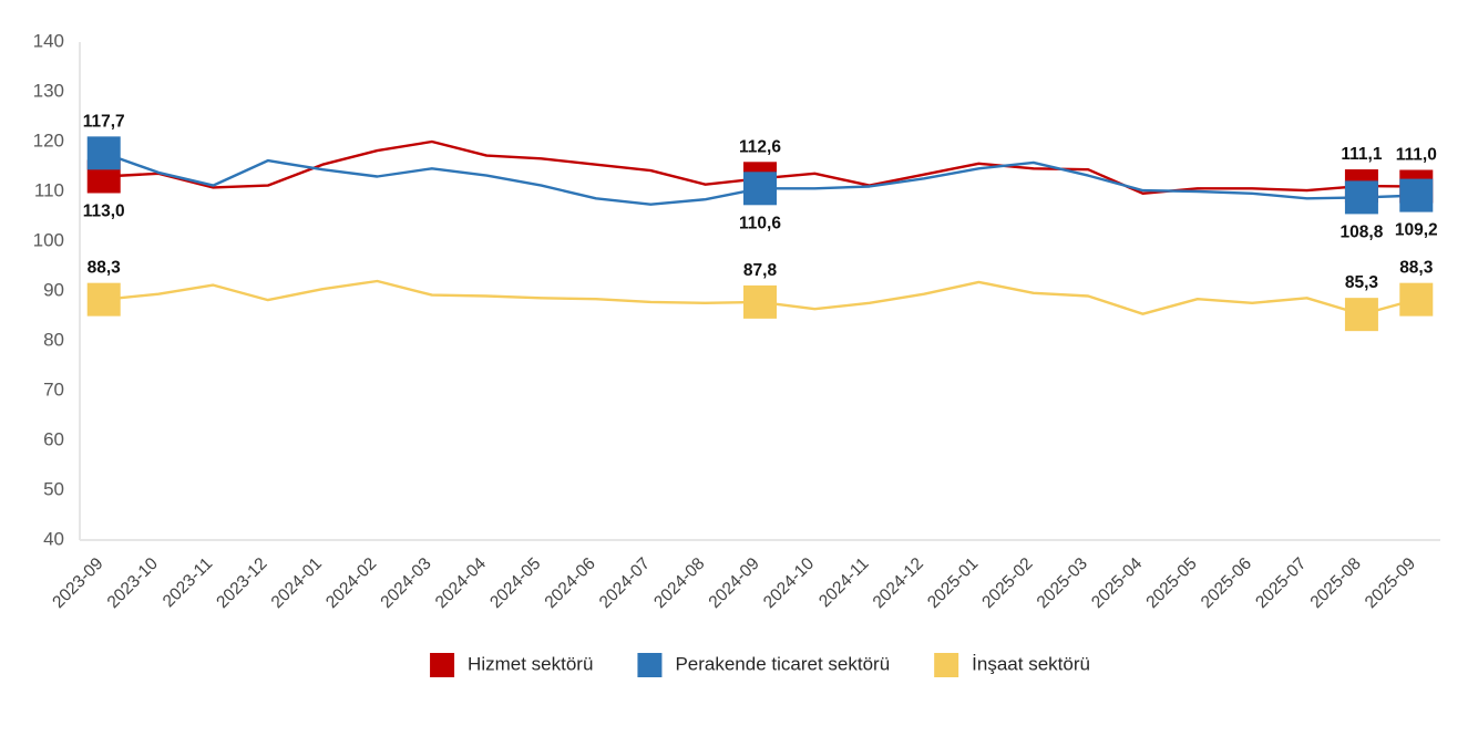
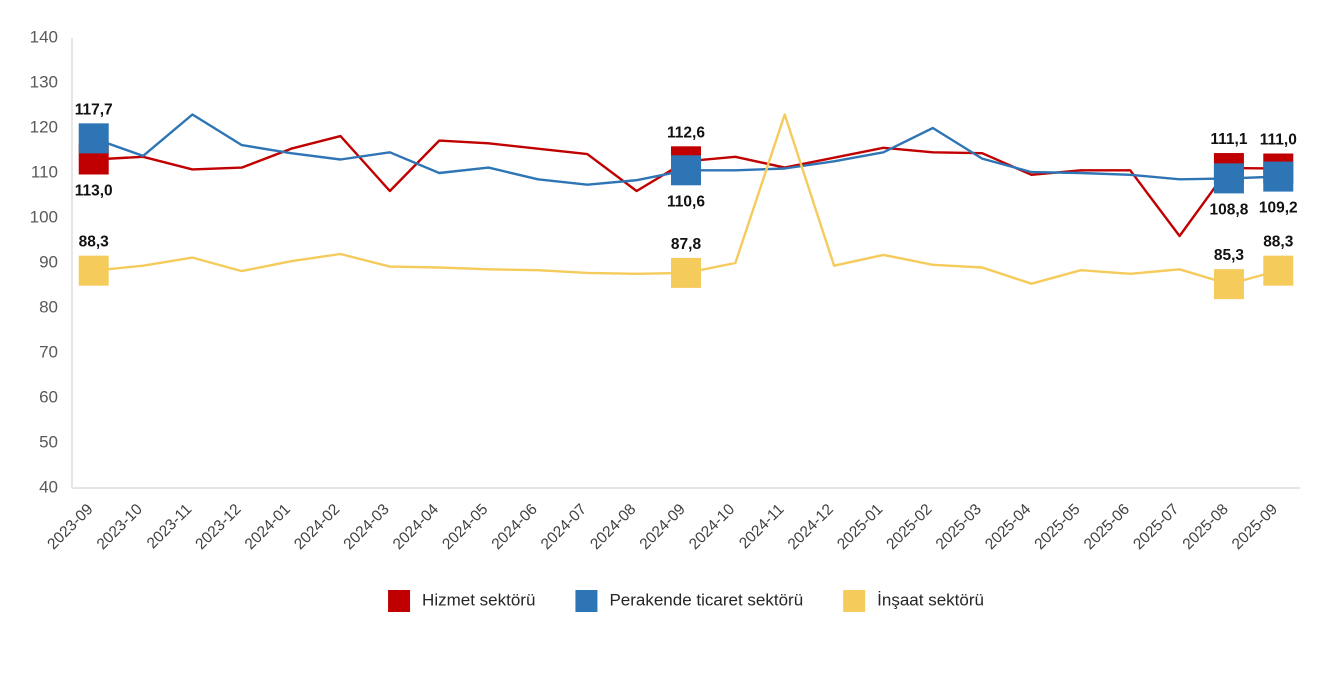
Perakende ticaret sektörü/2023-11: 111 -> 123
Hizmet sektörü/2024-03: 120 -> 106
Perakende ticaret sektörü/2024-04: 113 -> 110
Hizmet sektörü/2024-08: 111 -> 106
İnşaat sektörü/2024-10: 86 -> 90
İnşaat sektörü/2024-11: 88 -> 123
Perakende ticaret sektörü/2025-02: 116 -> 120
Hizmet sektörü/2025-07: 110 -> 96
